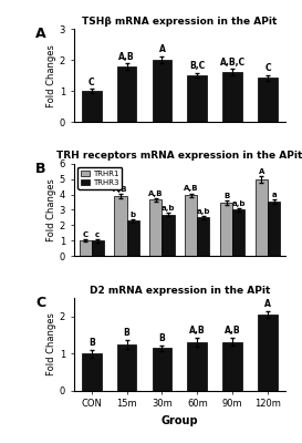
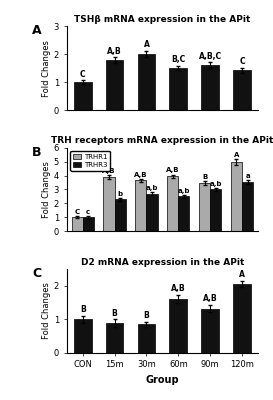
D2 mRNA expression in the APit/15m: 1.25 -> 0.88
D2 mRNA expression in the APit/30m: 1.15 -> 0.85
D2 mRNA expression in the APit/60m: 1.30 -> 1.60
